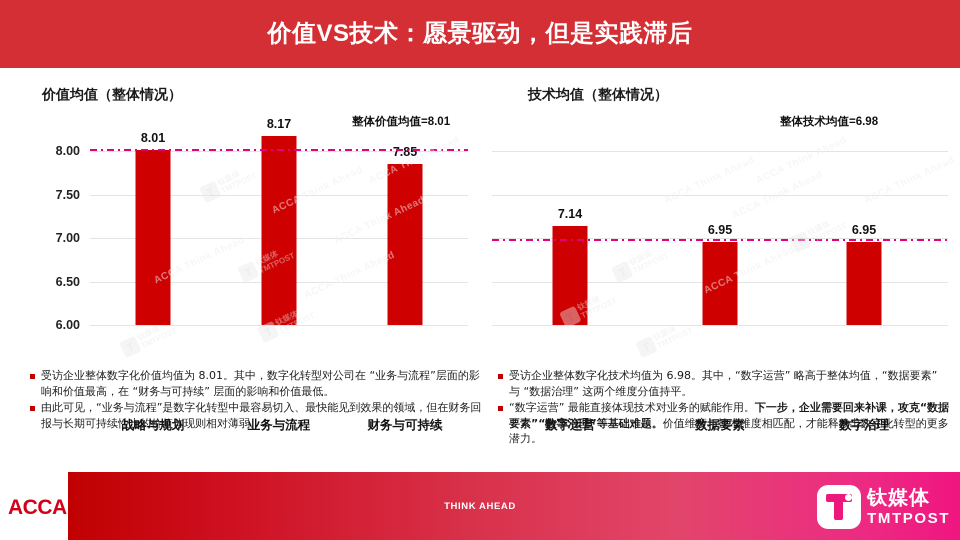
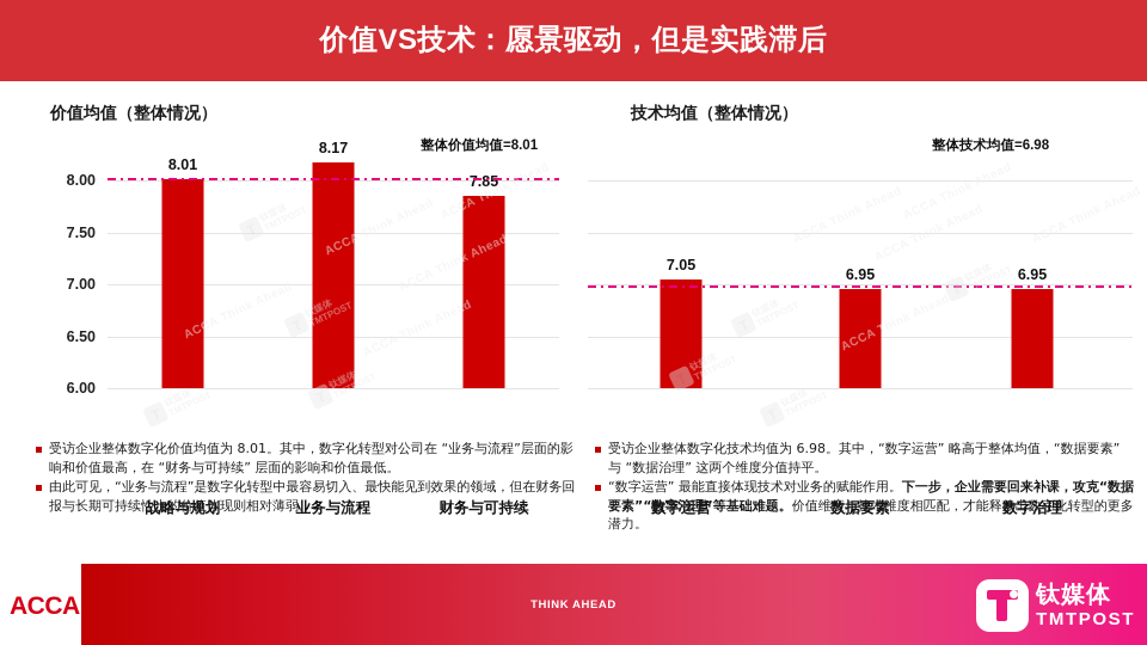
技术均值（整体情况）/数字运营: 7.14 -> 7.05
